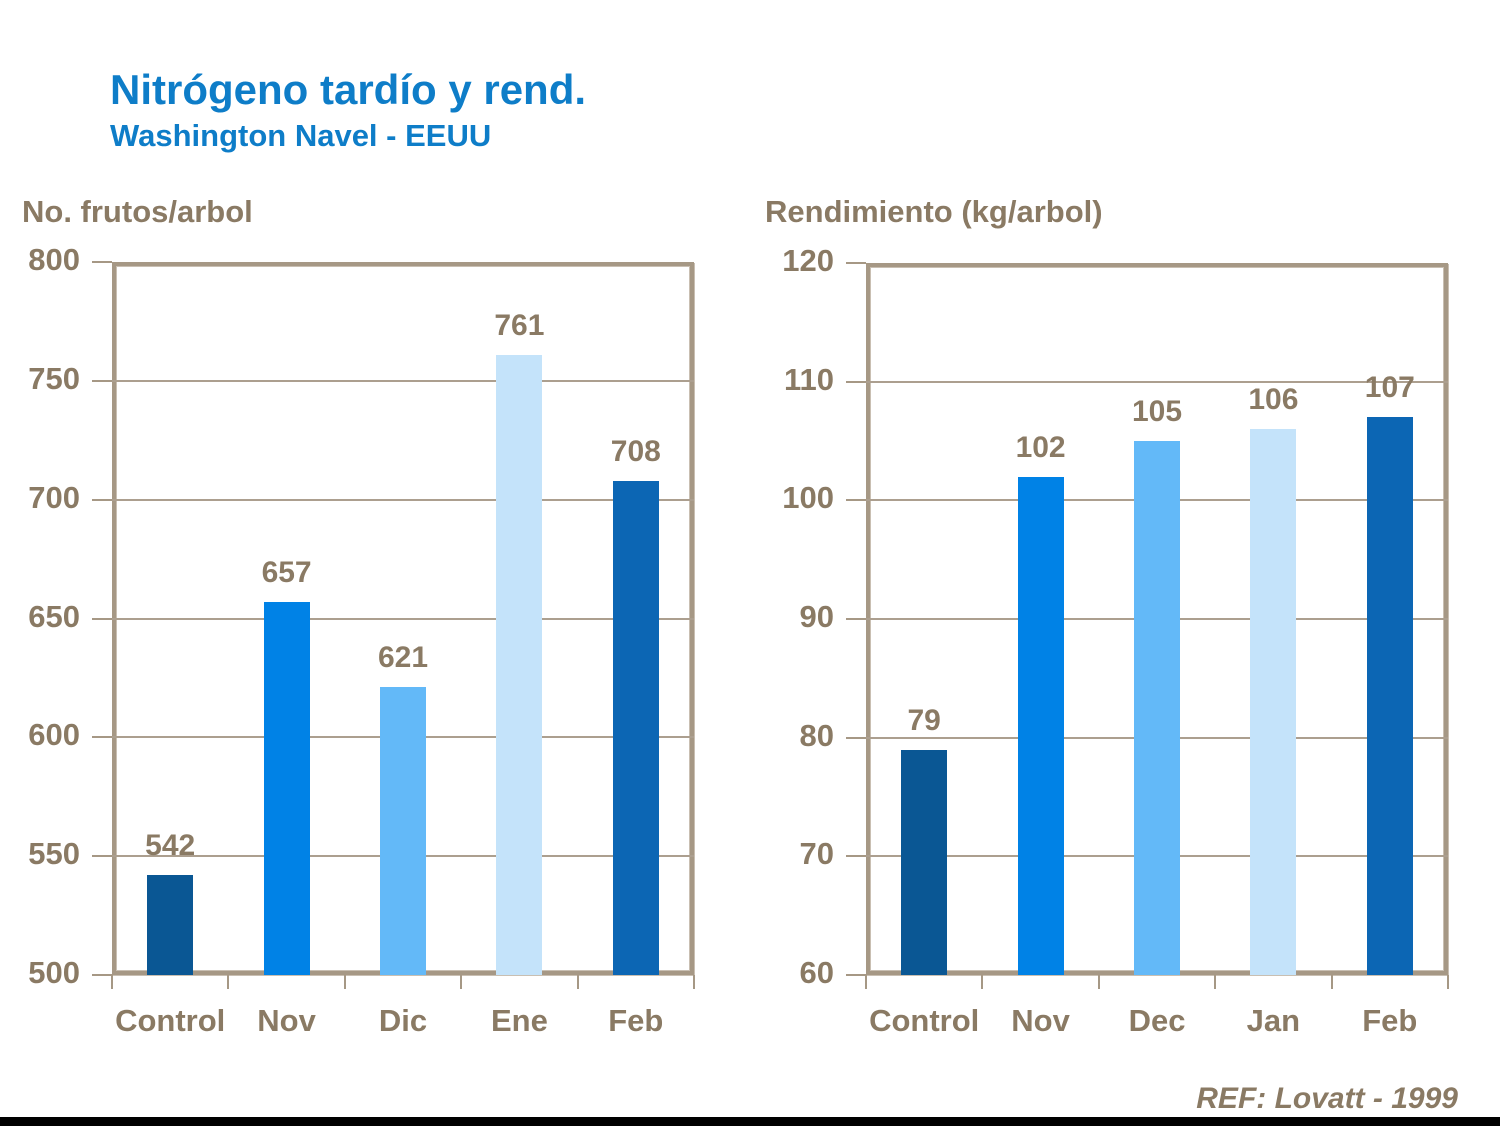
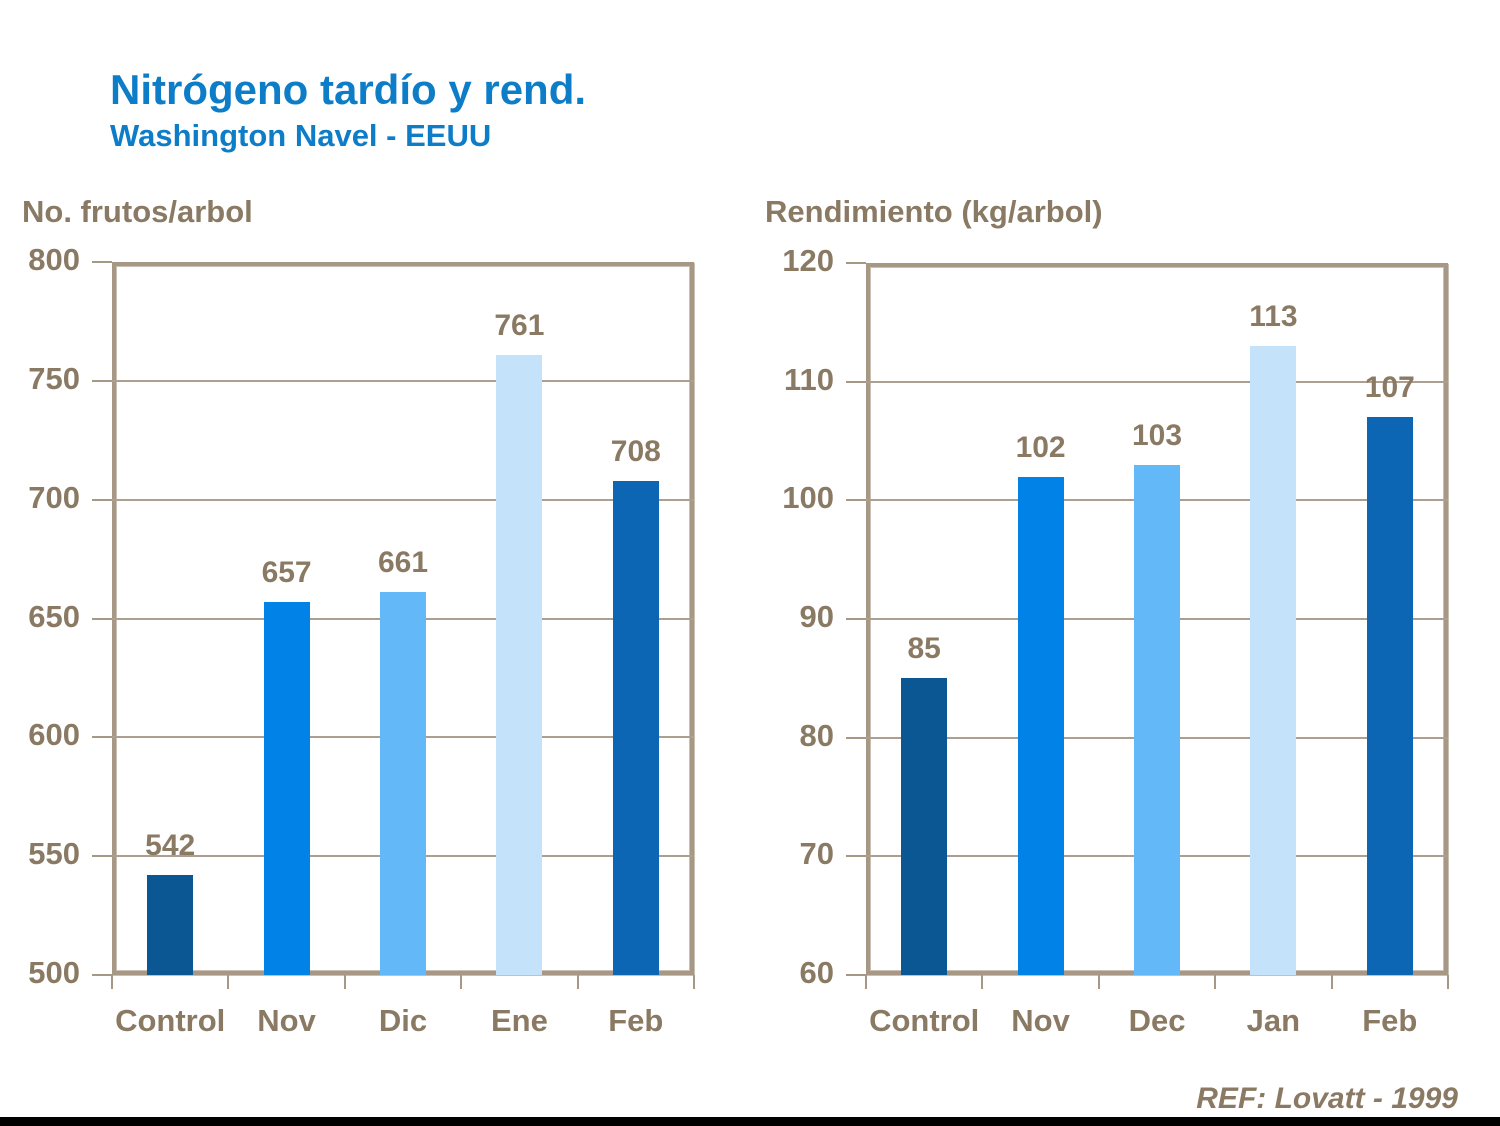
No. frutos/arbol/Dic: 621 -> 661
Rendimiento (kg/arbol)/Control: 79 -> 85
Rendimiento (kg/arbol)/Dec: 105 -> 103
Rendimiento (kg/arbol)/Jan: 106 -> 113
